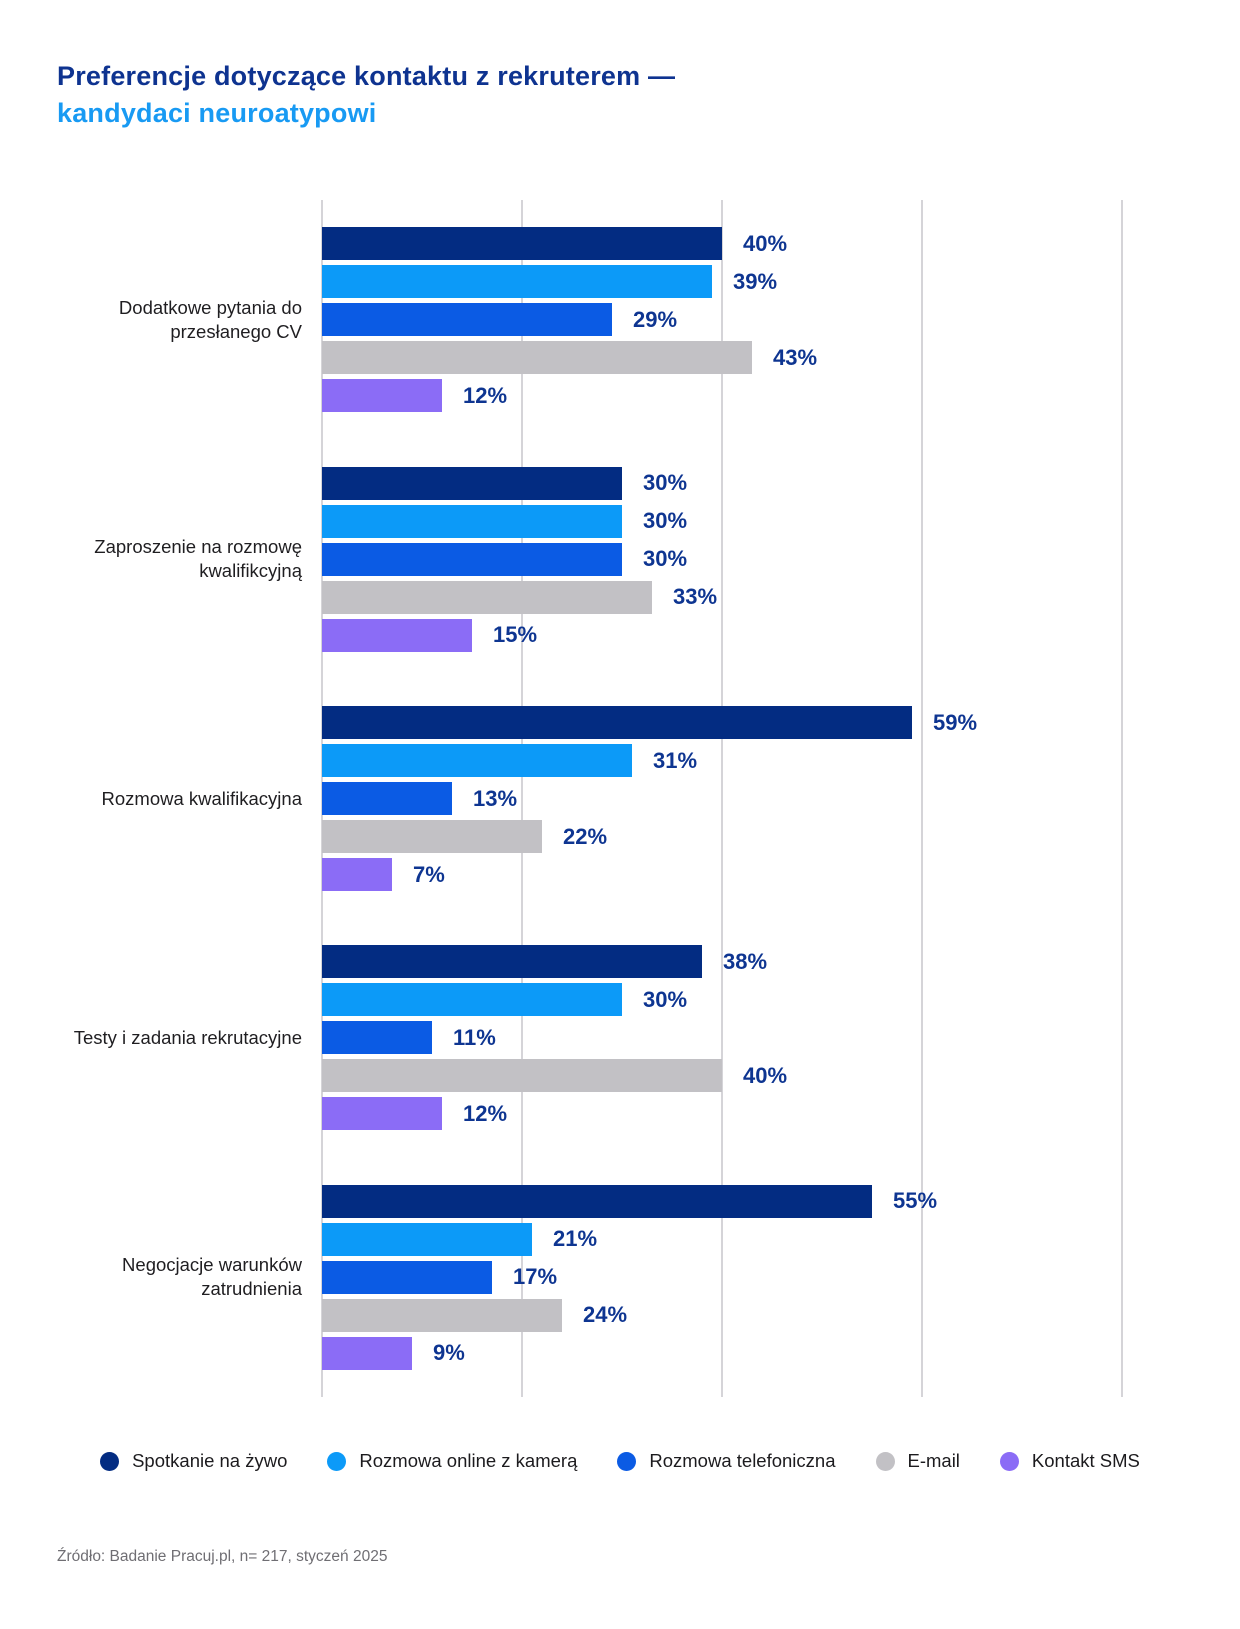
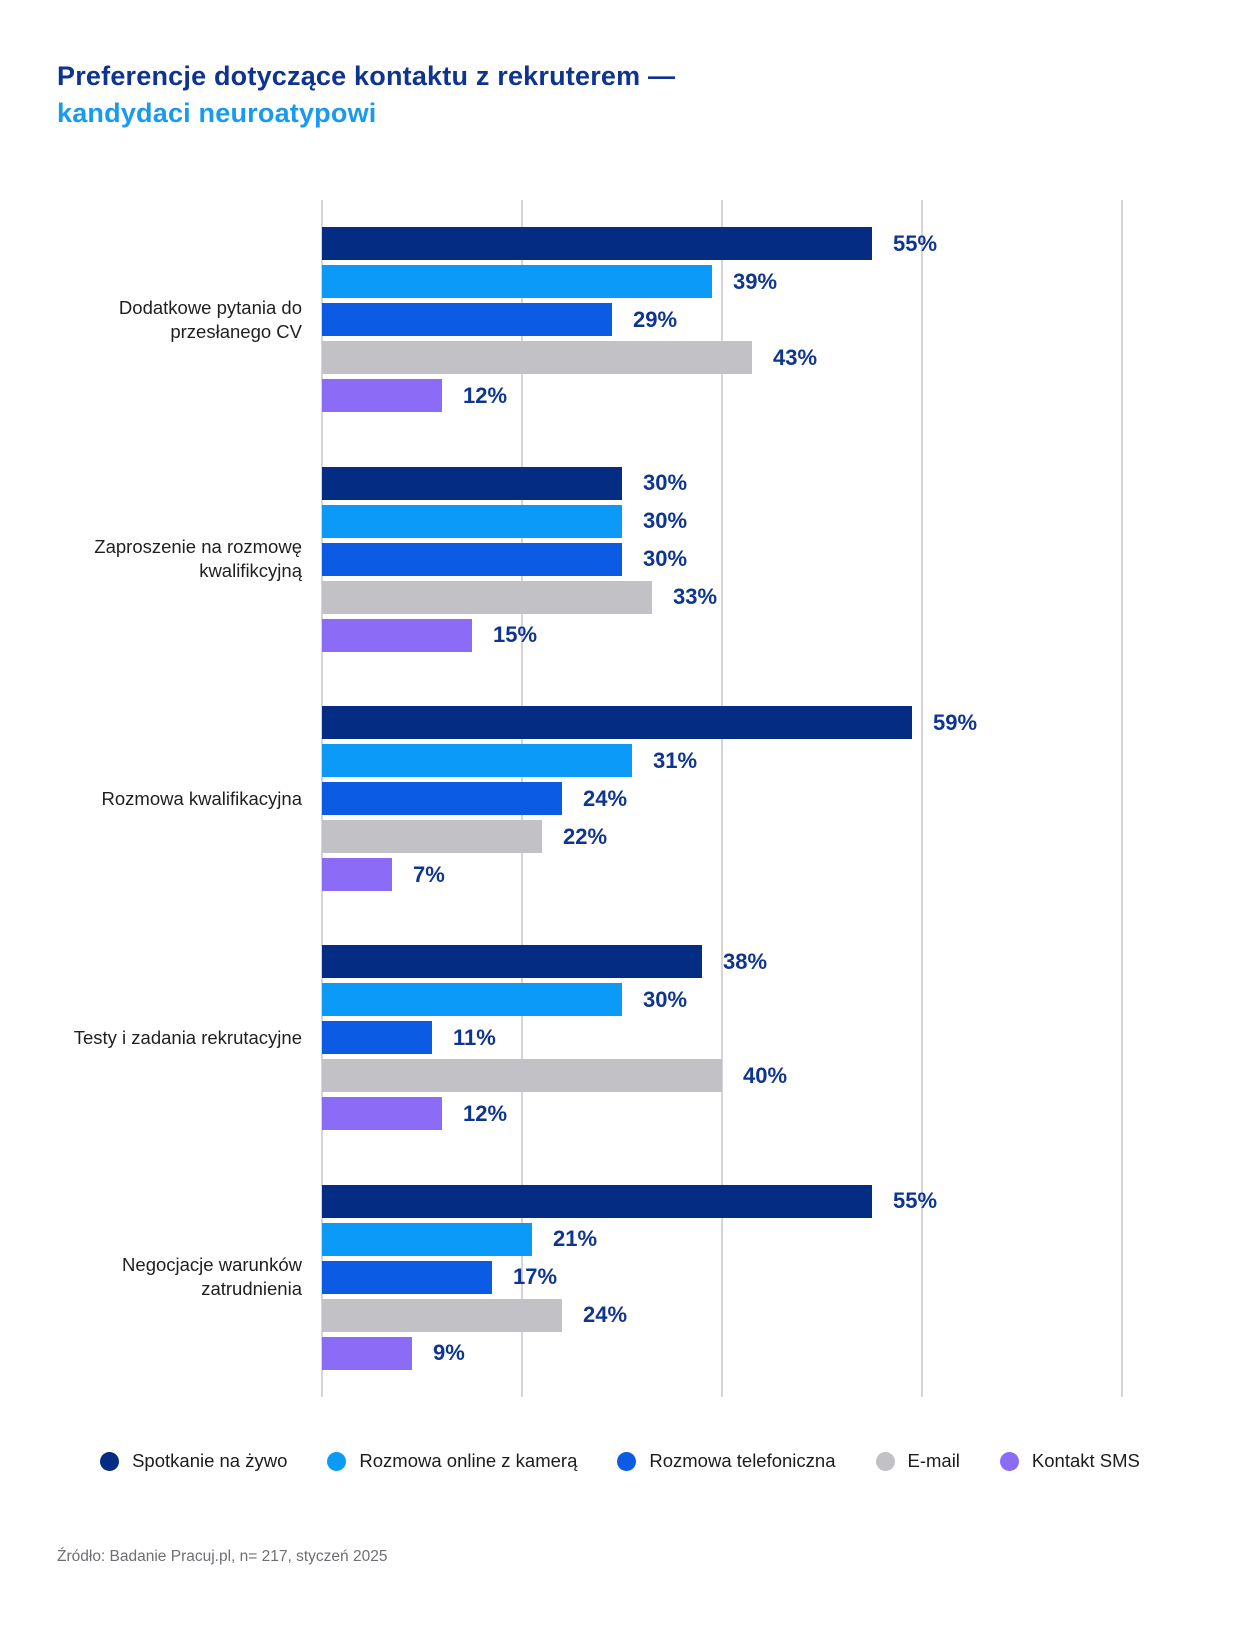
Spotkanie na żywo/Dodatkowe pytania do przesłanego CV: 40% -> 55%
Rozmowa telefoniczna/Rozmowa kwalifikacyjna: 13% -> 24%
